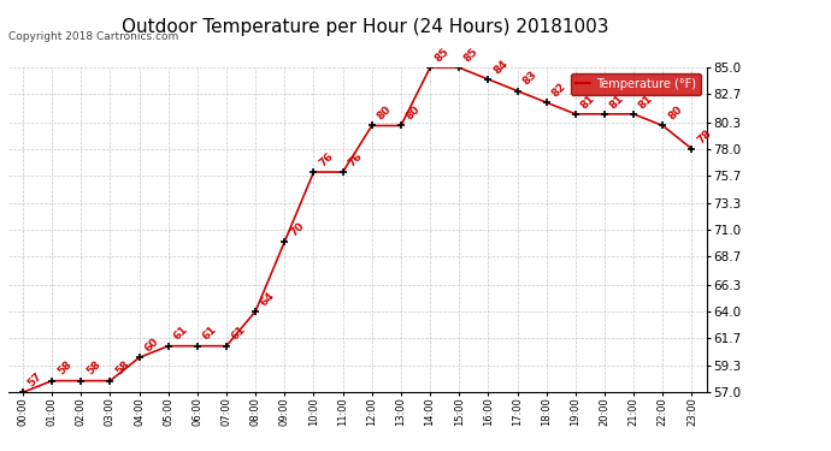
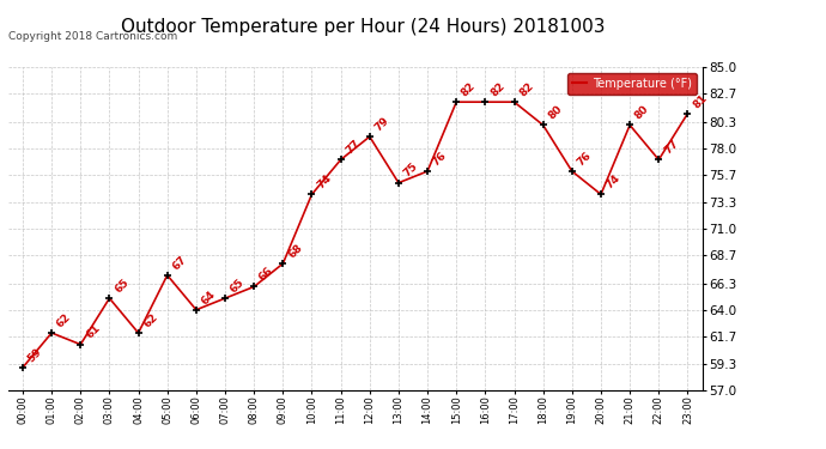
00:00: 57 -> 59
01:00: 58 -> 62
02:00: 58 -> 61
03:00: 58 -> 65
04:00: 60 -> 62
05:00: 61 -> 67
06:00: 61 -> 64
07:00: 61 -> 65
08:00: 64 -> 66
09:00: 70 -> 68
10:00: 76 -> 74
11:00: 76 -> 77
12:00: 80 -> 79
13:00: 80 -> 75
14:00: 85 -> 76
15:00: 85 -> 82
16:00: 84 -> 82
17:00: 83 -> 82
18:00: 82 -> 80
19:00: 81 -> 76
20:00: 81 -> 74
21:00: 81 -> 80
22:00: 80 -> 77
23:00: 78 -> 81
